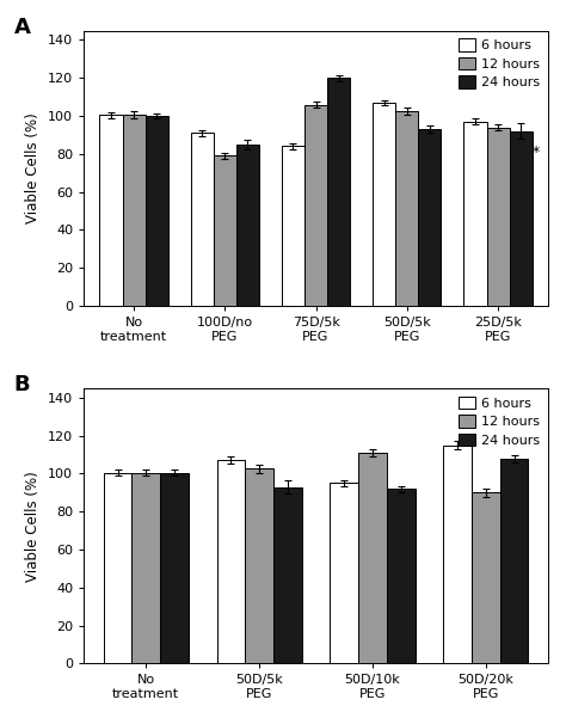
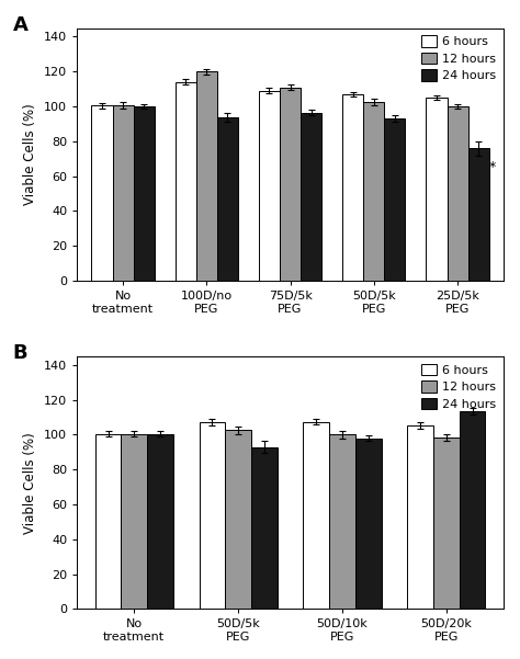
6 hours/100D/no PEG: 91 -> 114
12 hours/100D/no PEG: 79 -> 120
24 hours/100D/no PEG: 85 -> 94
6 hours/75D/5k PEG: 84 -> 109
12 hours/75D/5k PEG: 106 -> 111
24 hours/75D/5k PEG: 120 -> 96
6 hours/25D/5k PEG: 97 -> 105
12 hours/25D/5k PEG: 94 -> 100
24 hours/25D/5k PEG: 92 -> 76
6 hours/50D/10k PEG: 95 -> 108
12 hours/50D/10k PEG: 111 -> 100
24 hours/50D/10k PEG: 92 -> 98
6 hours/50D/20k PEG: 115 -> 106
12 hours/50D/20k PEG: 90 -> 98
24 hours/50D/20k PEG: 108 -> 114
